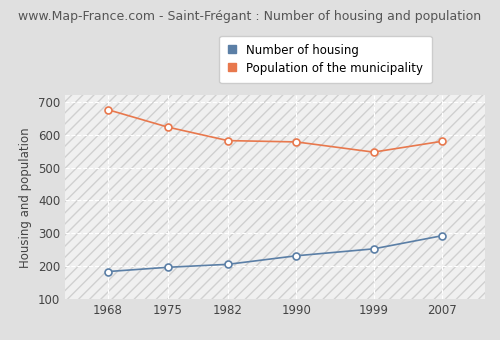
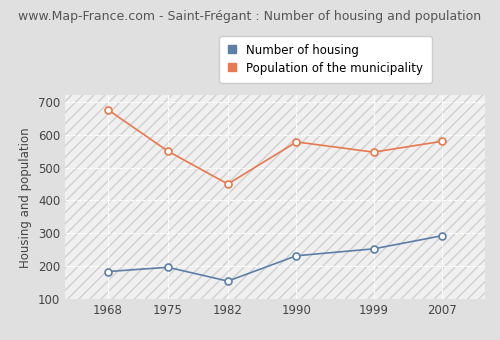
Population of the municipality/1975: 623 -> 550
Number of housing/1982: 206 -> 155
Population of the municipality/1982: 582 -> 450
